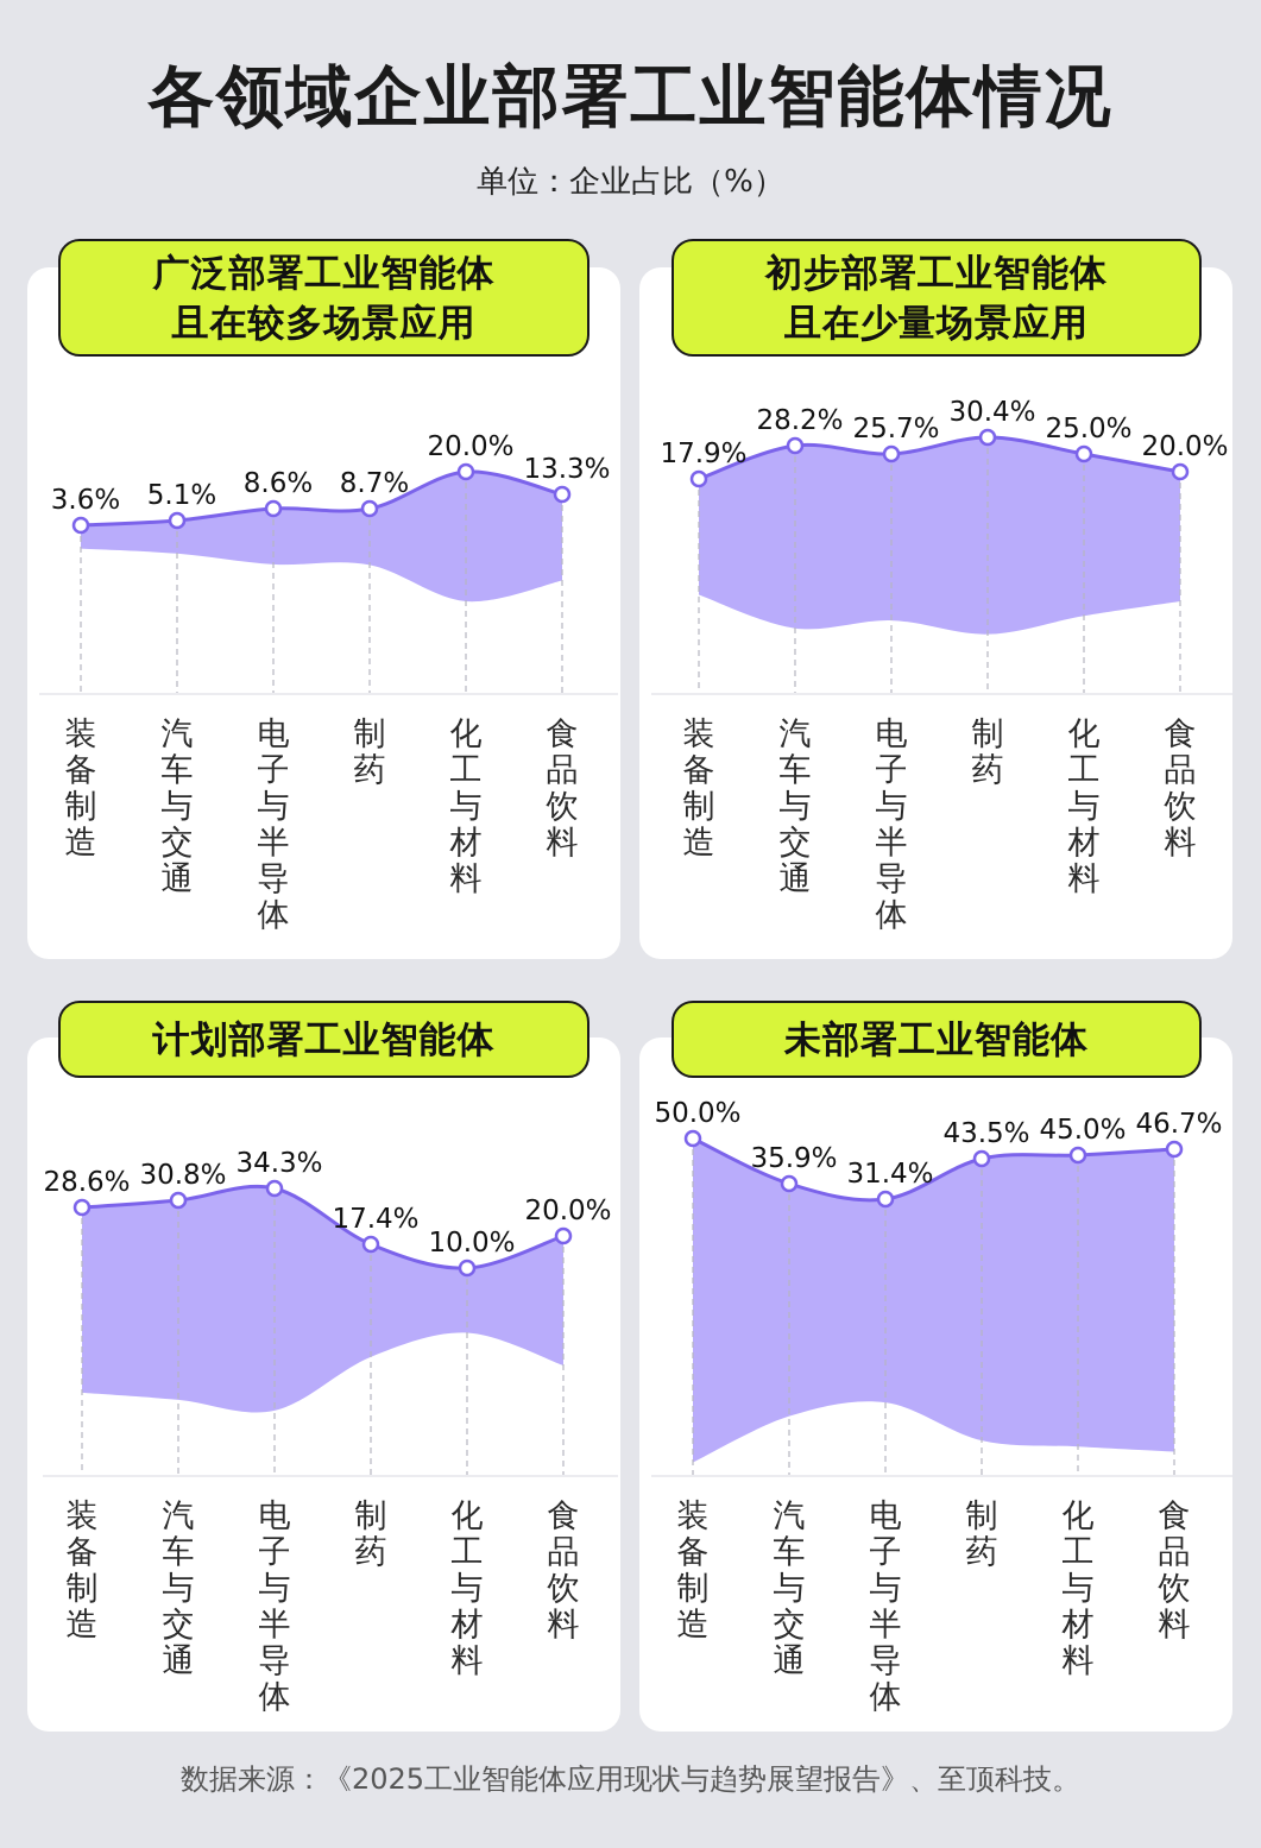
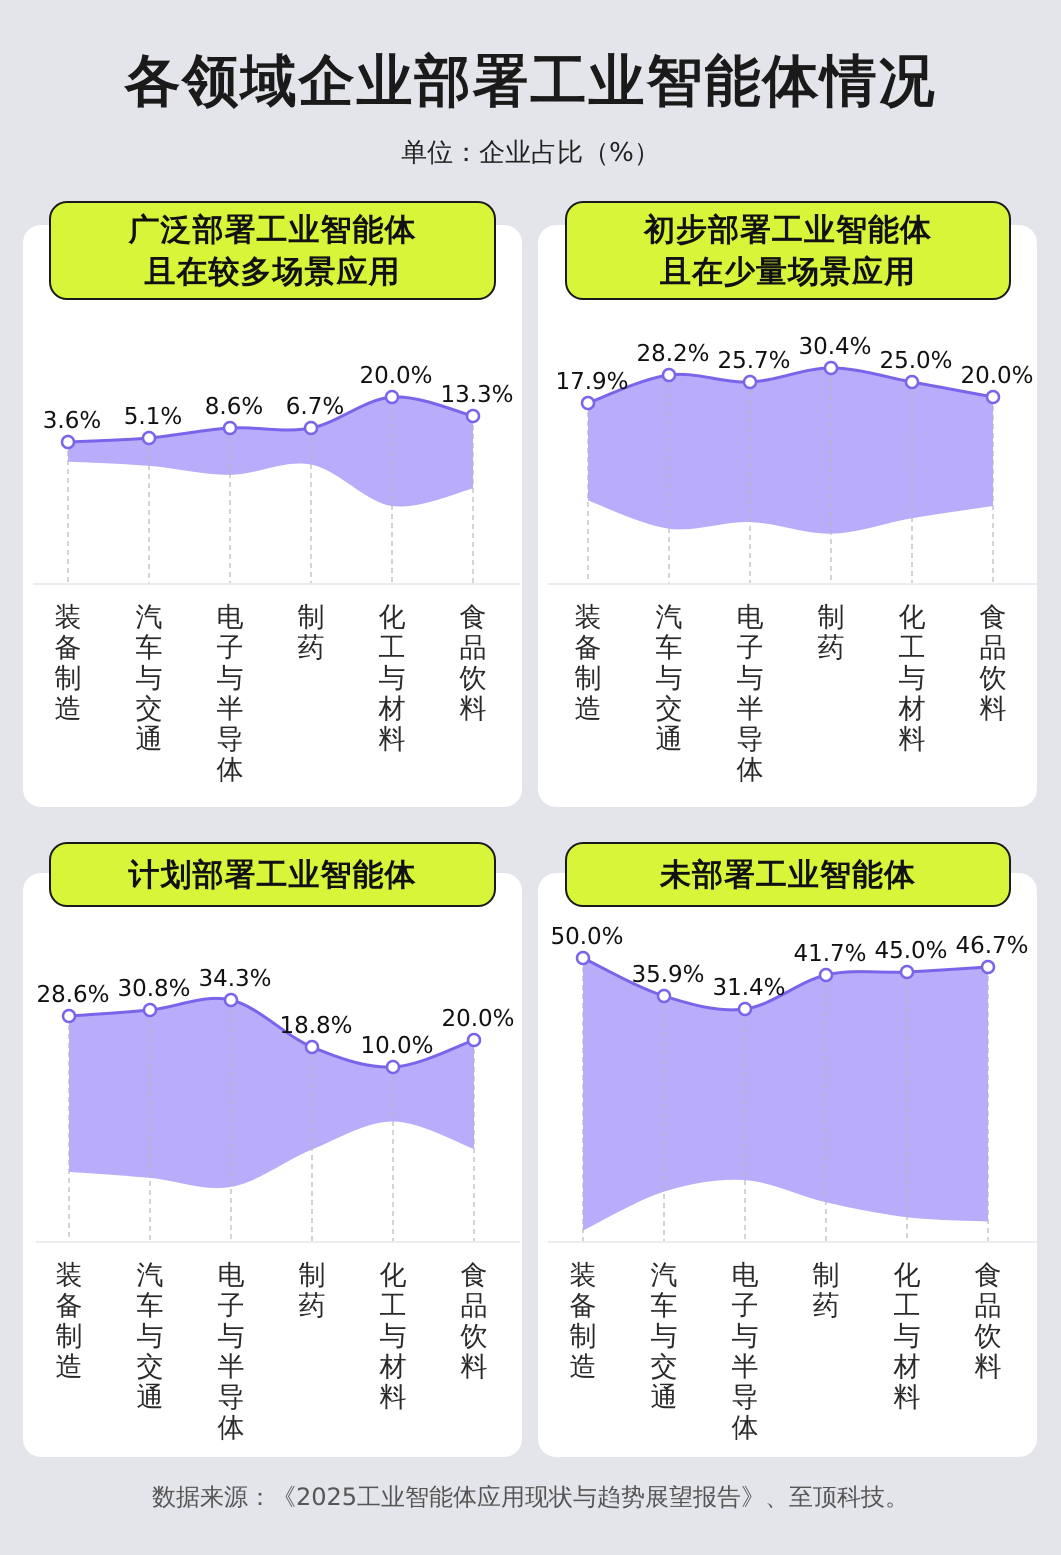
广泛部署工业智能体 且在较多场景应用/制药: 8.7% -> 6.7%
计划部署工业智能体/制药: 17.4% -> 18.8%
未部署工业智能体/制药: 43.5% -> 41.7%
